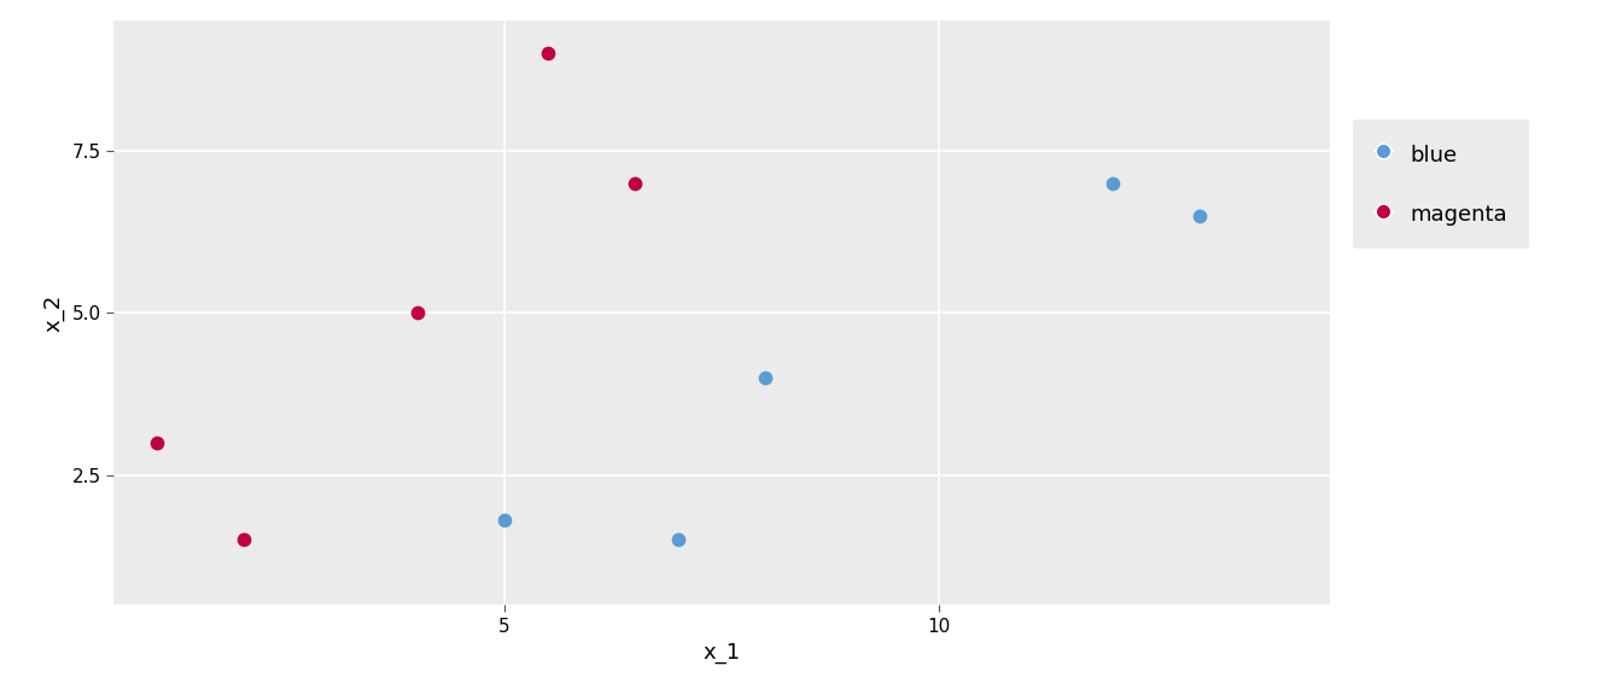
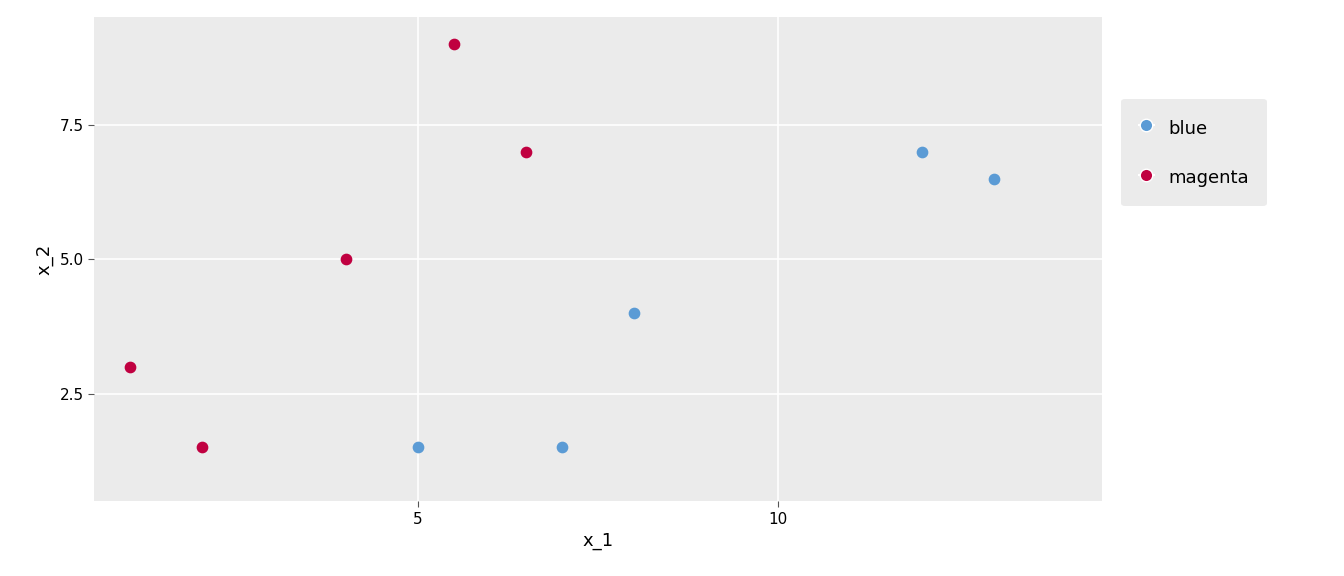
blue/5: 1.8 -> 1.5
